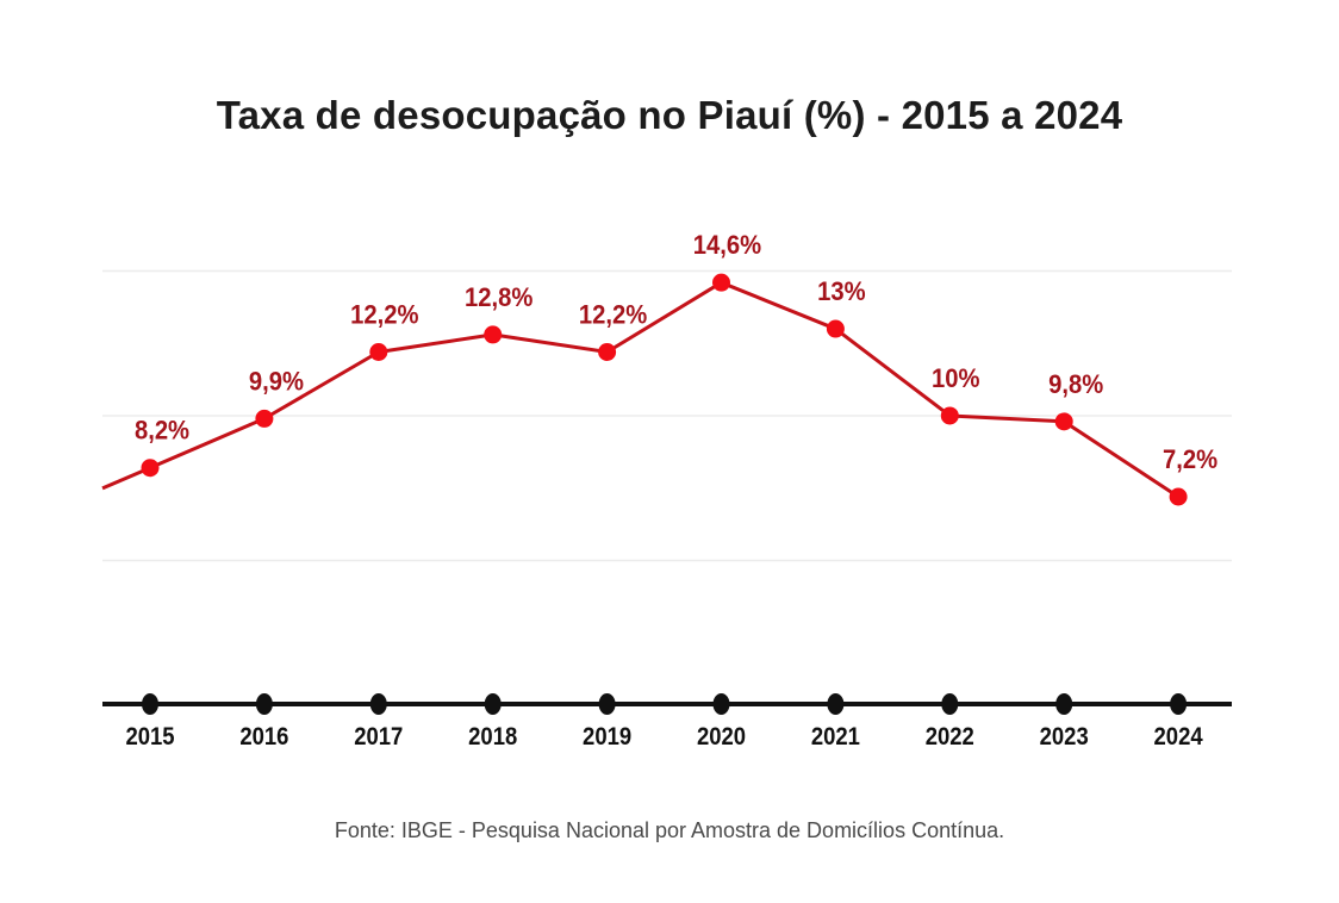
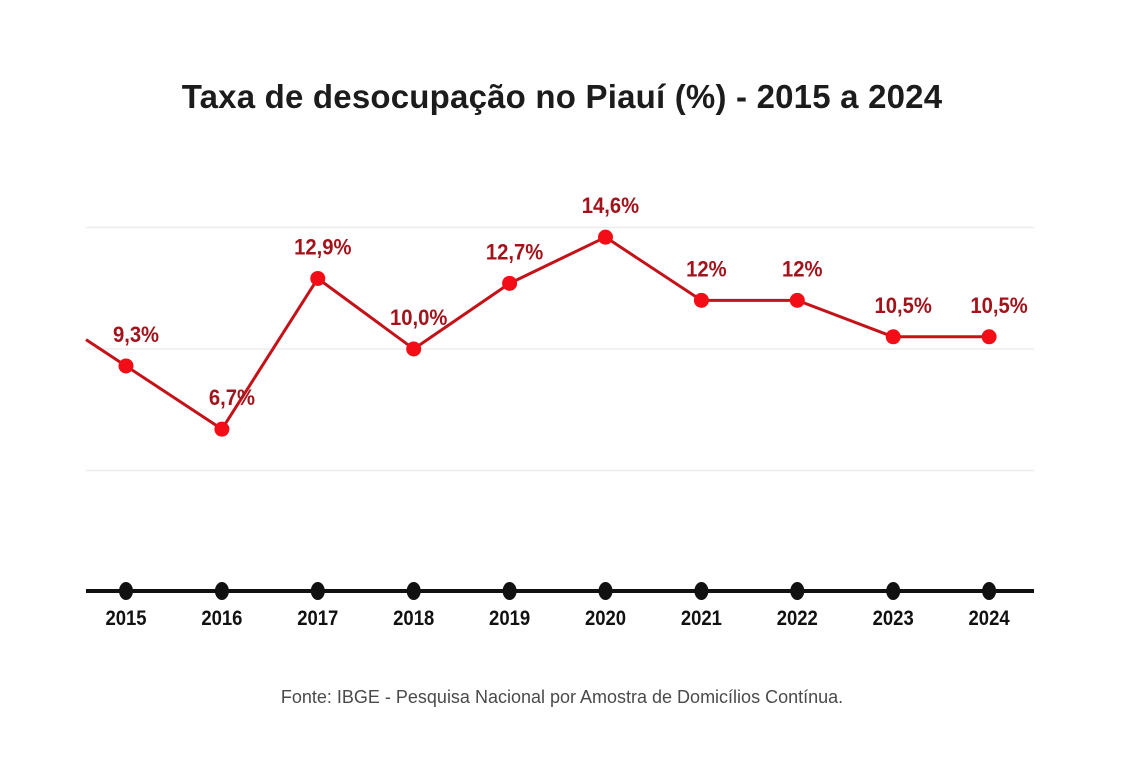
2015: 8,2% -> 9,3%
2016: 9,9% -> 6,7%
2017: 12,2% -> 12,9%
2018: 12,8% -> 10,0%
2019: 12,2% -> 12,7%
2021: 13% -> 12%
2022: 10% -> 12%
2023: 9,8% -> 10,5%
2024: 7,2% -> 10,5%
